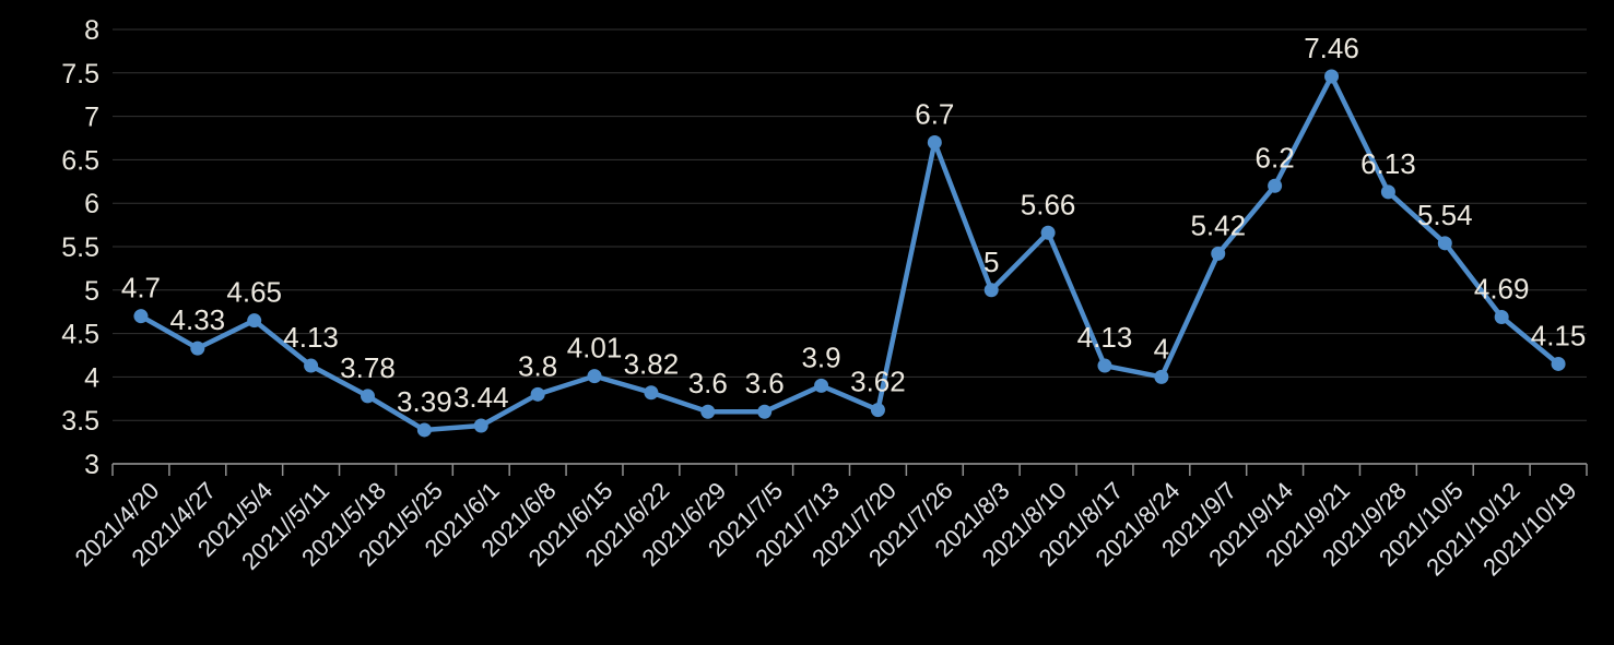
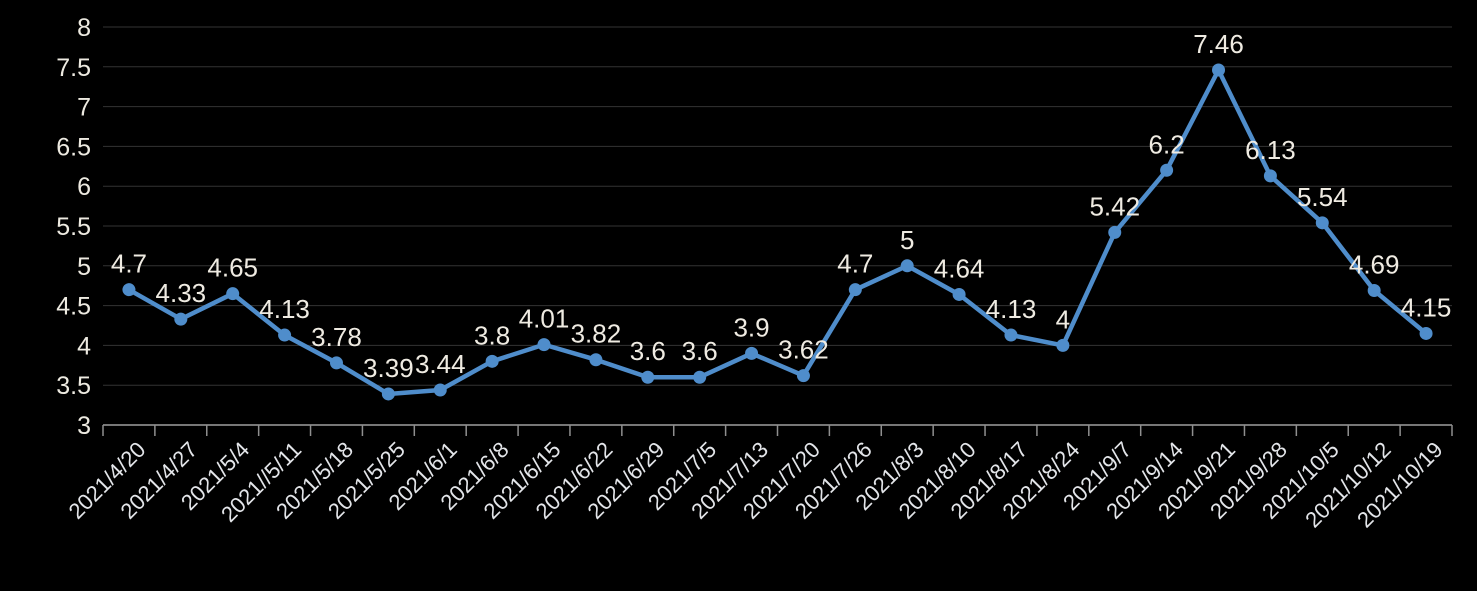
2021/7/26: 6.7 -> 4.7
2021/8/10: 5.66 -> 4.64
